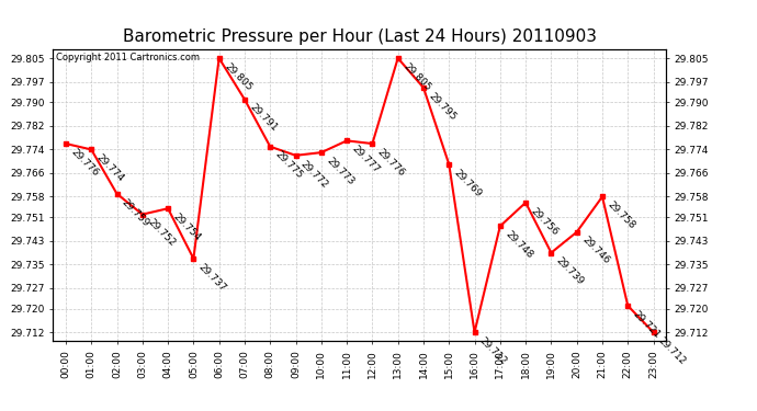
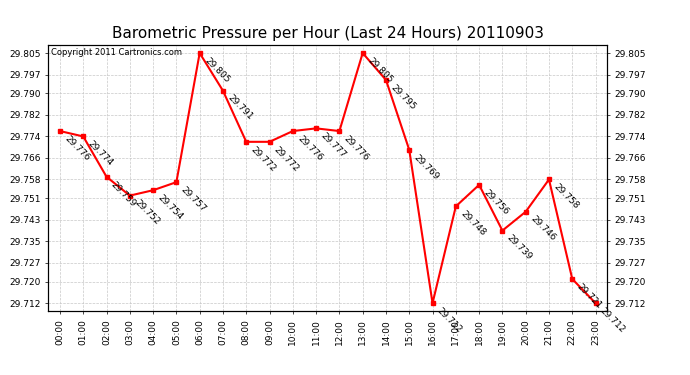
05:00: 29.737 -> 29.757
08:00: 29.775 -> 29.772
10:00: 29.773 -> 29.776
